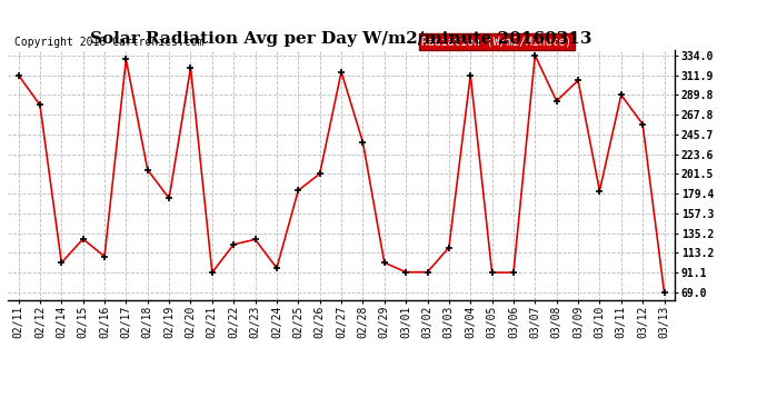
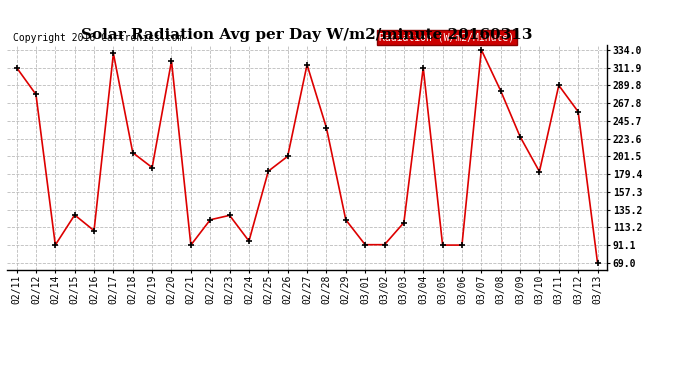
02/14: 102 -> 91
02/19: 174 -> 188
02/29: 102 -> 122
03/09: 306 -> 226
